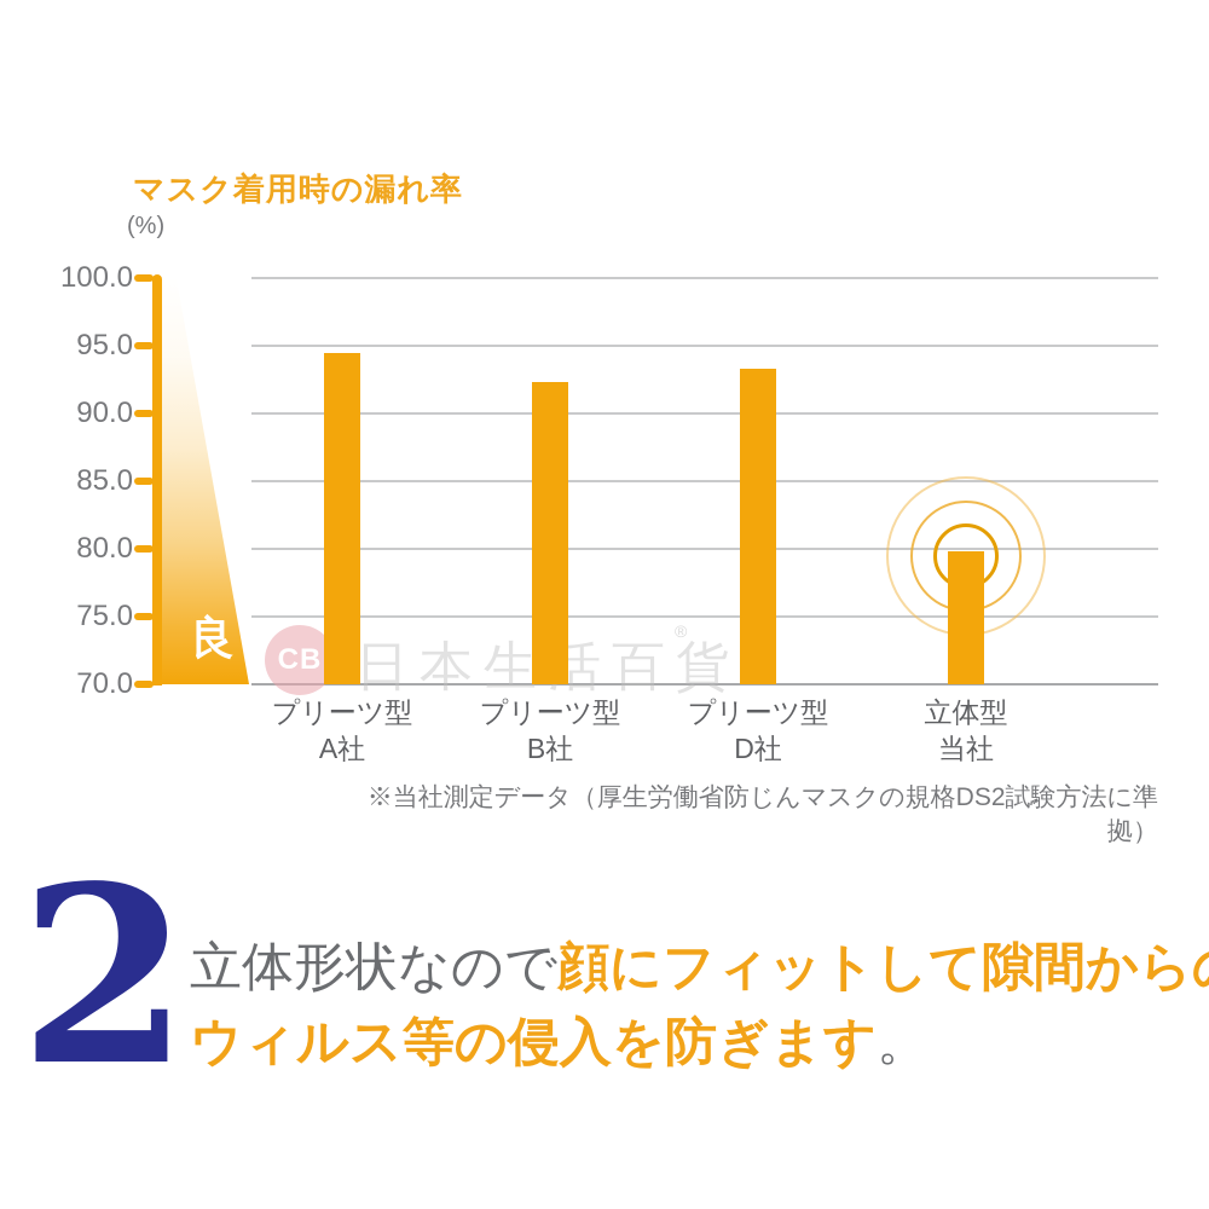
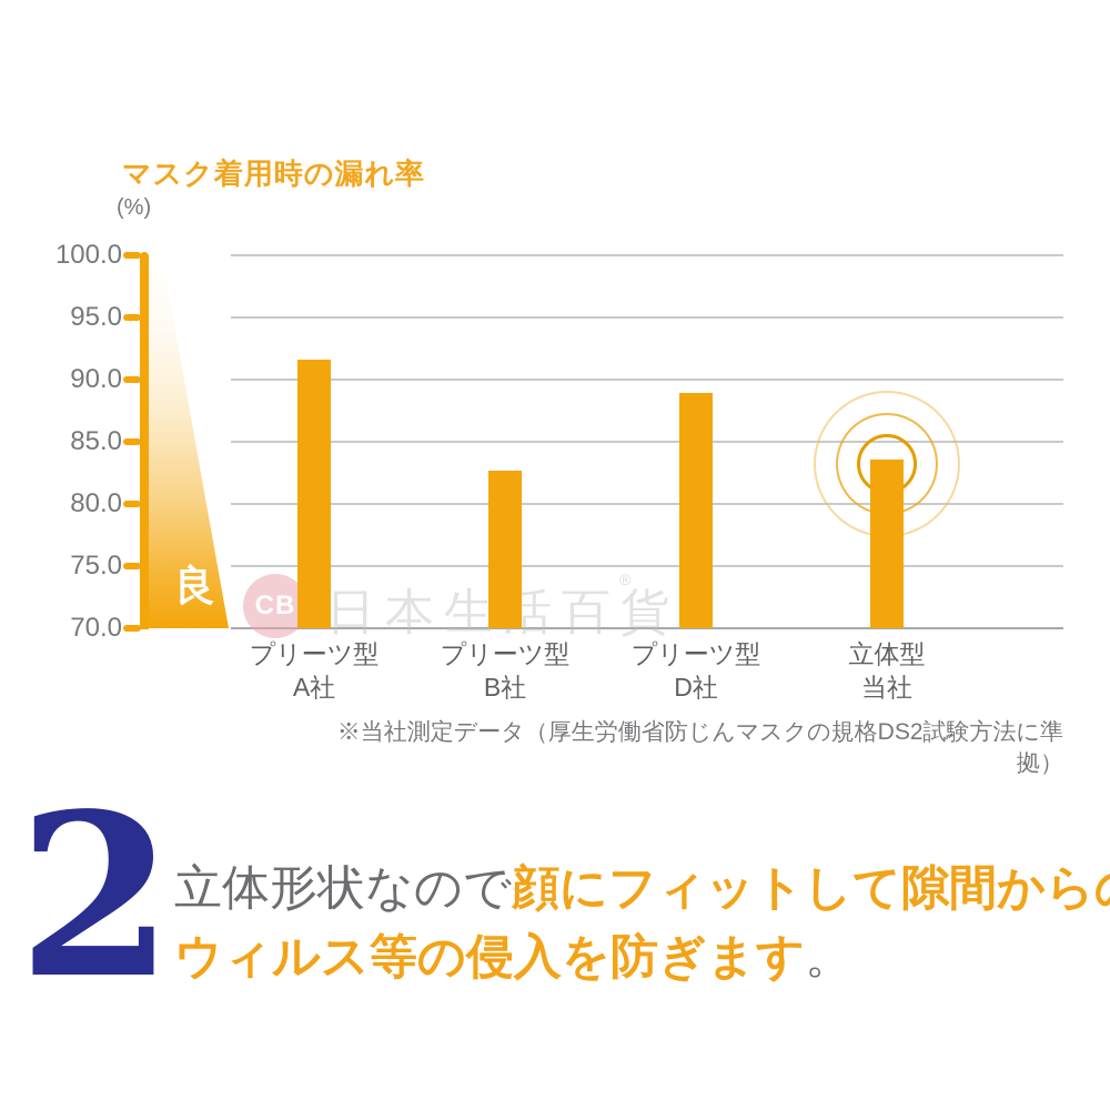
プリーツ型 A社: 94.5 -> 91.6
プリーツ型 B社: 92.3 -> 82.7
プリーツ型 D社: 93.3 -> 88.9
立体型 当社: 79.8 -> 83.6
